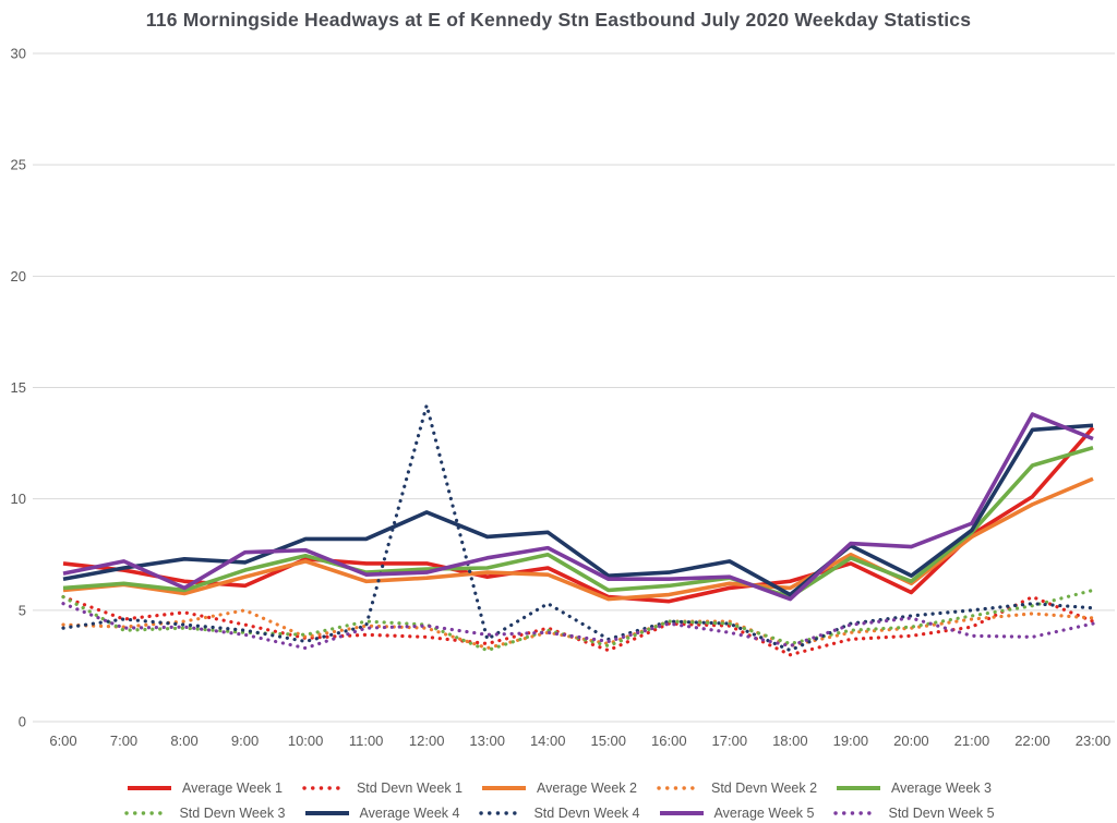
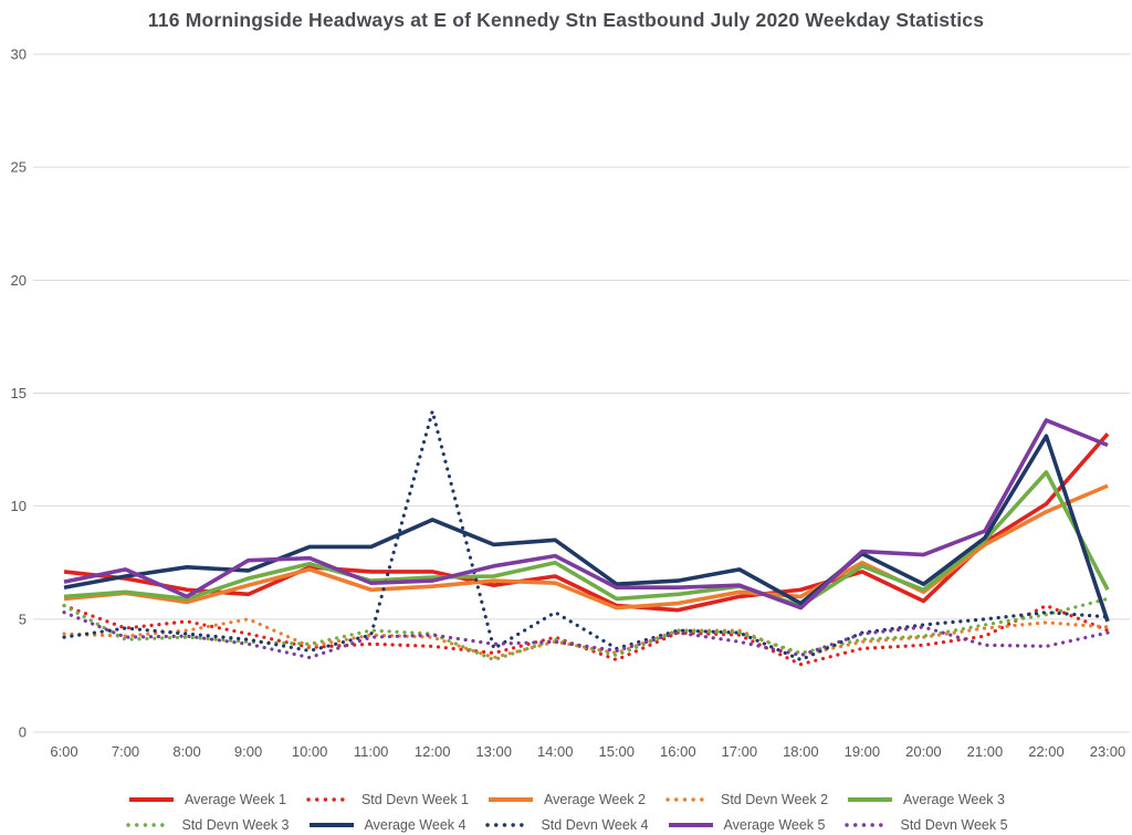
Average Week 3/23:00: 12.3 -> 6.3
Average Week 4/23:00: 13.3 -> 4.9
